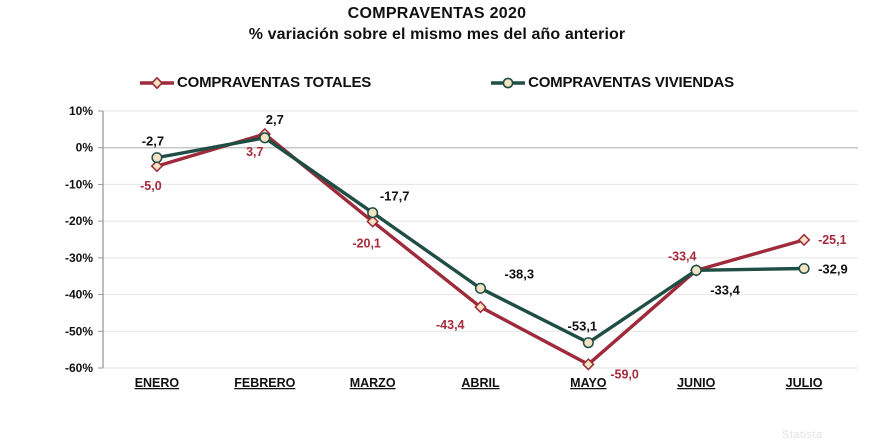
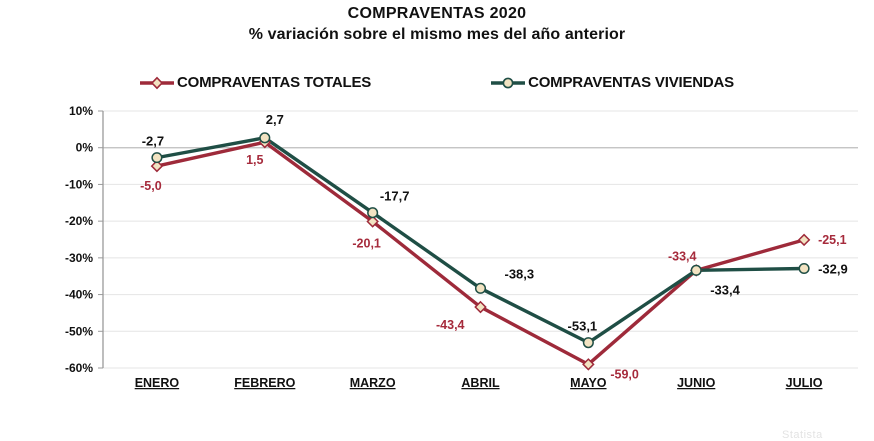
COMPRAVENTAS TOTALES/FEBRERO: 3,7 -> 1,5
